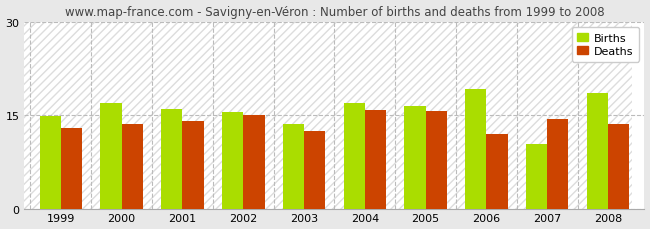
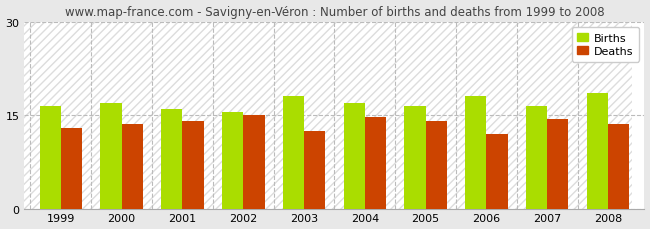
Births/1999: 14.8 -> 16.5
Births/2003: 13.6 -> 18.0
Deaths/2004: 15.8 -> 14.7
Deaths/2005: 15.6 -> 14.0
Births/2006: 19.2 -> 18.0
Births/2007: 10.4 -> 16.5
